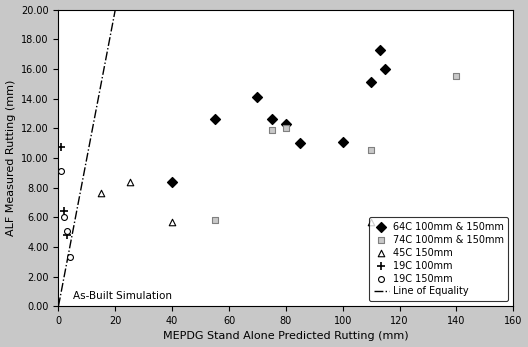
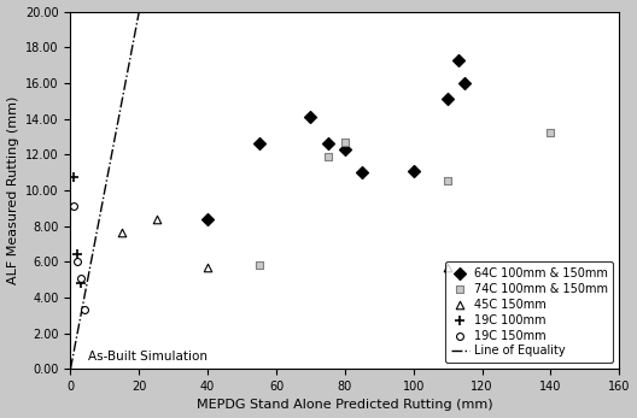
74C 100mm & 150mm/80: 12.0 -> 12.7
74C 100mm & 150mm/140: 15.5 -> 13.2
